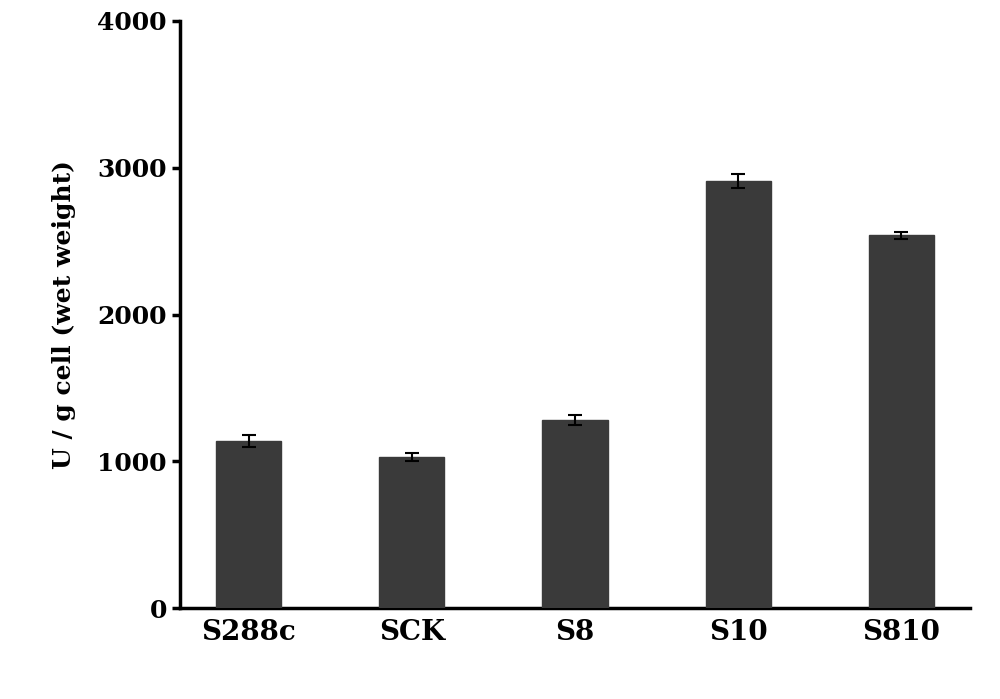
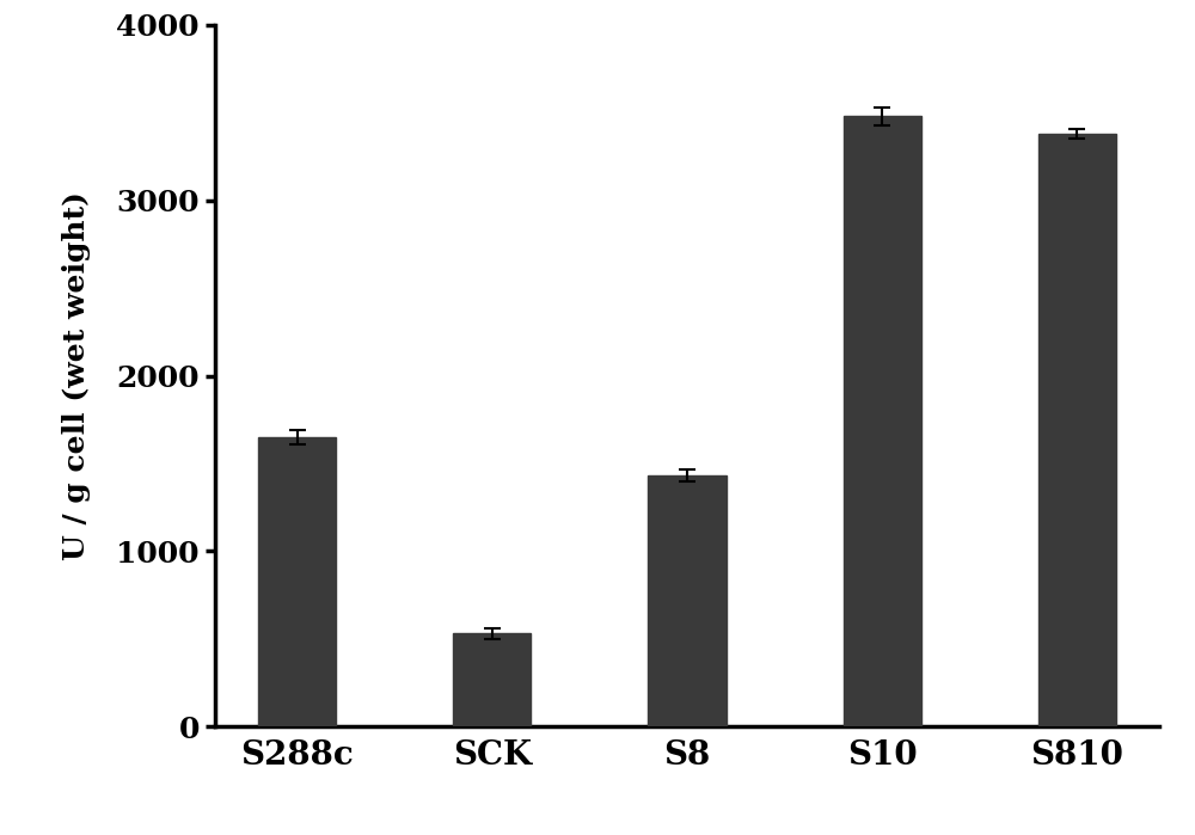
S288c: 1140 -> 1650
SCK: 1030 -> 530
S8: 1280 -> 1430
S10: 2910 -> 3480
S810: 2540 -> 3380
